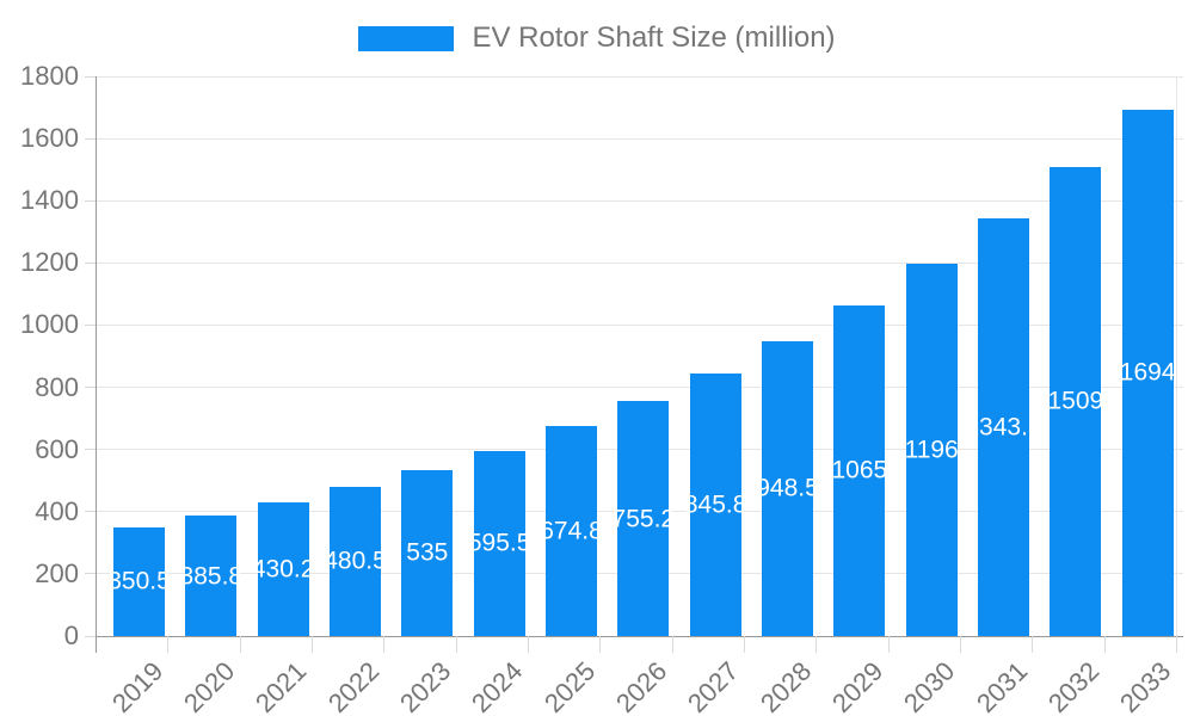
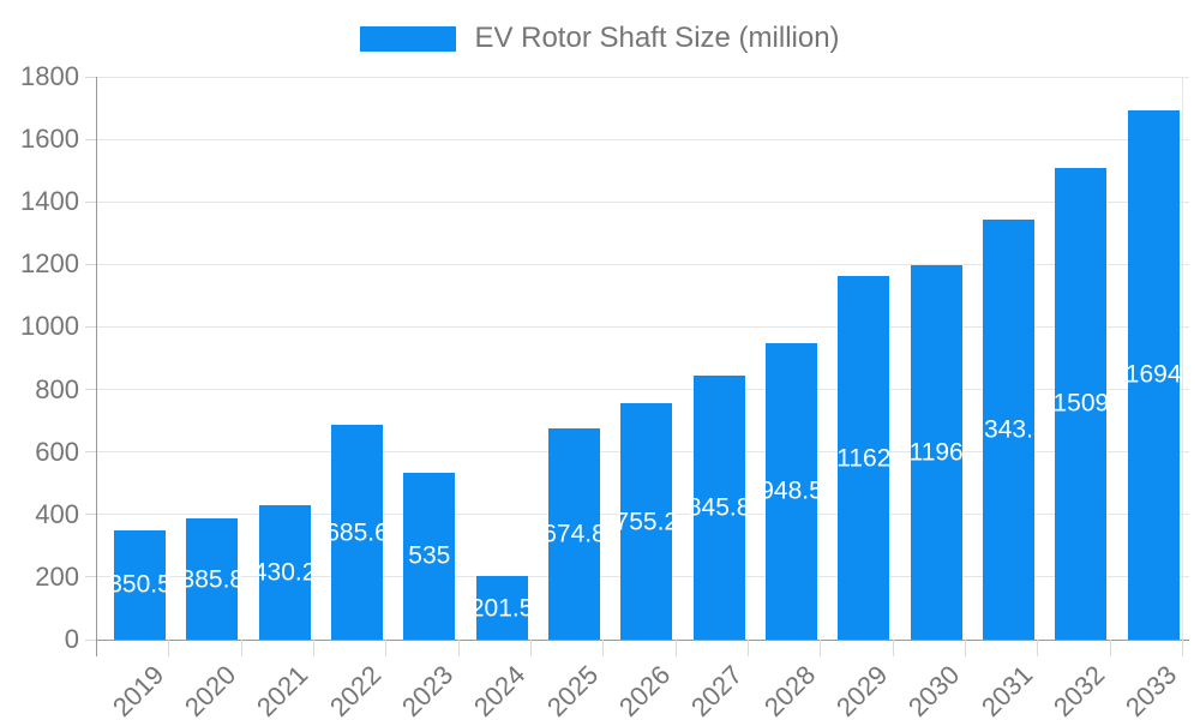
2022: 480.5 -> 685.6
2024: 595.5 -> 201.5
2029: 1065 -> 1162
